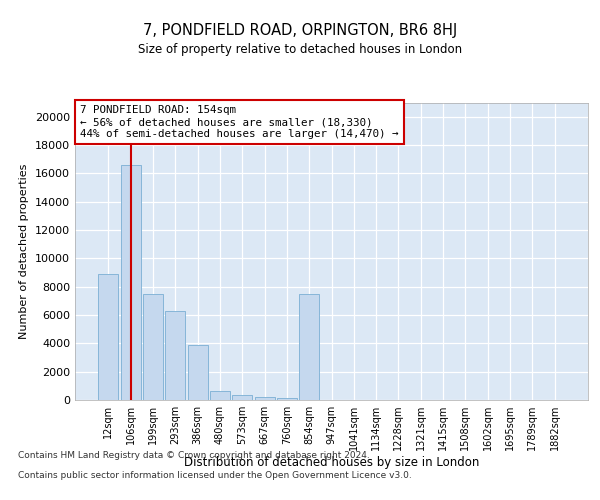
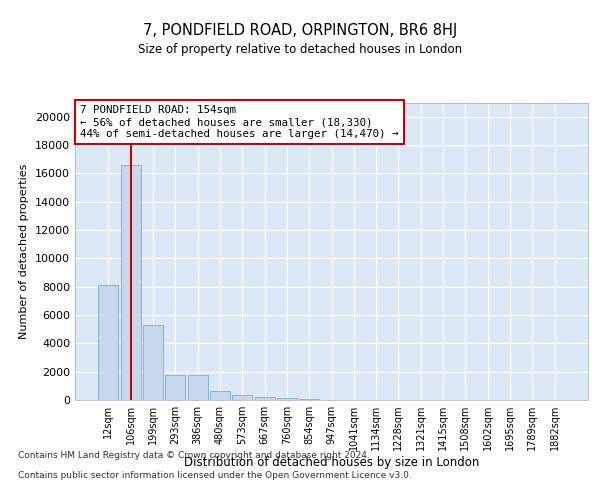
12sqm: 8900 -> 8100
199sqm: 7500 -> 5300
293sqm: 6300 -> 1800
386sqm: 3900 -> 1800
854sqm: 7500 -> 100
